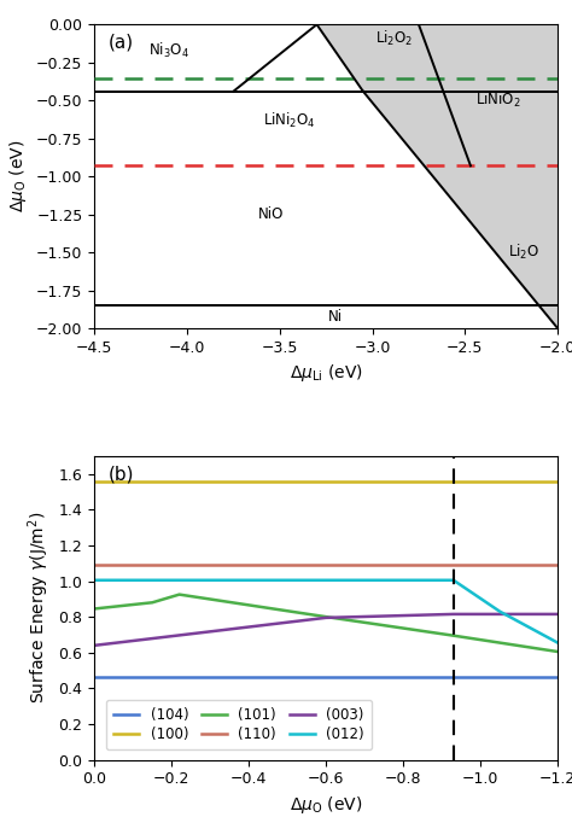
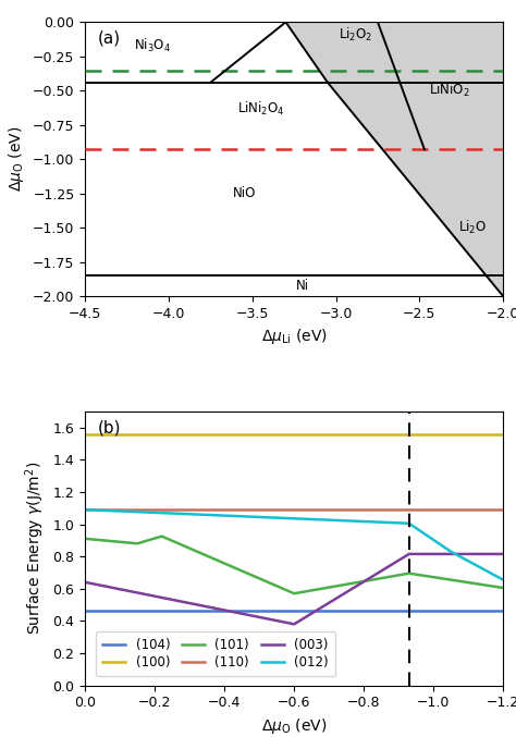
(101)/0.0: 0.84 -> 0.91
(012)/0.0: 1.00 -> 1.09
(101)/−0.6: 0.80 -> 0.57
(003)/−0.6: 0.80 -> 0.38
